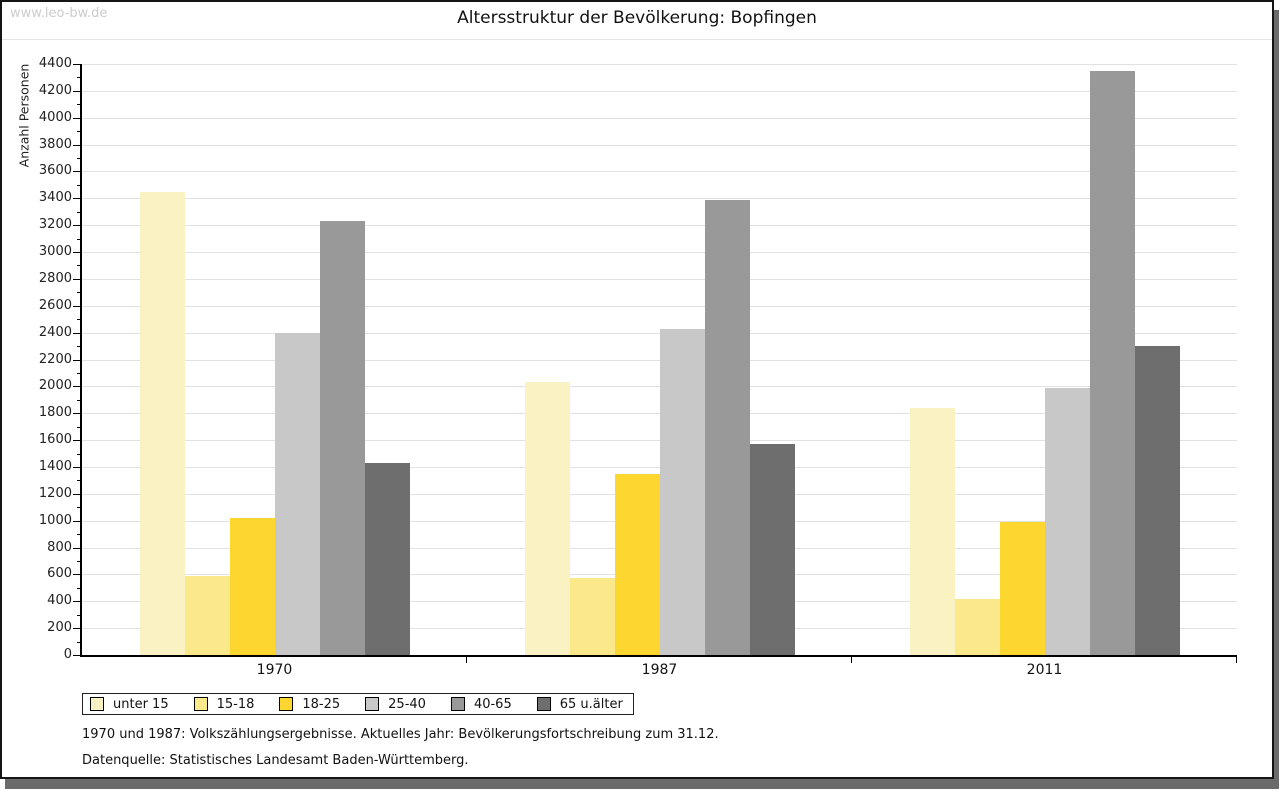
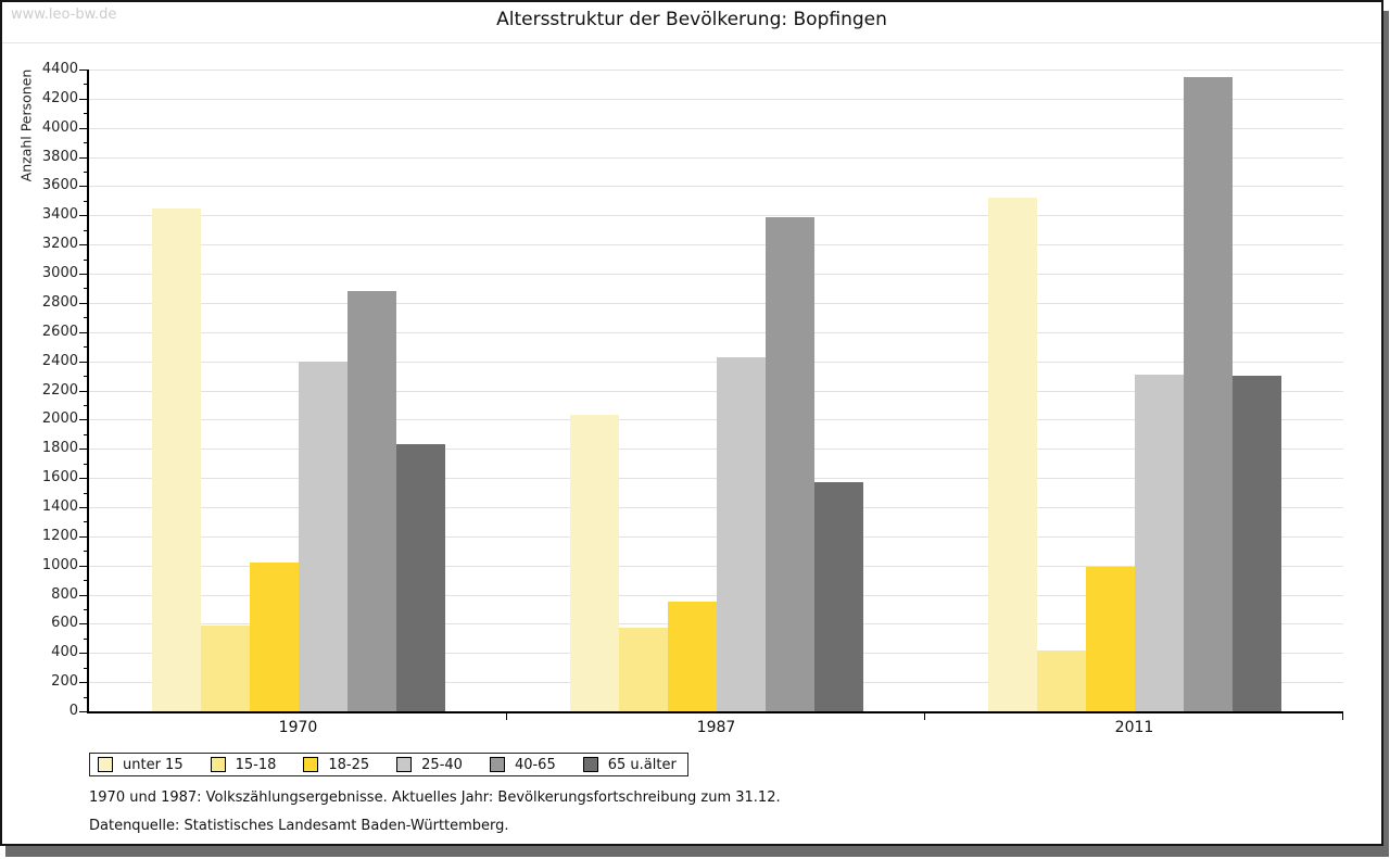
40-65/1970: 3230 -> 2880
65 u.älter/1970: 1430 -> 1830
18-25/1987: 1350 -> 750
unter 15/2011: 1840 -> 3520
25-40/2011: 1990 -> 2310
